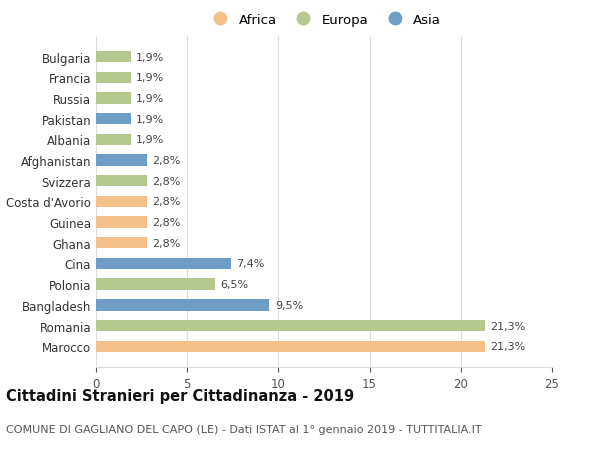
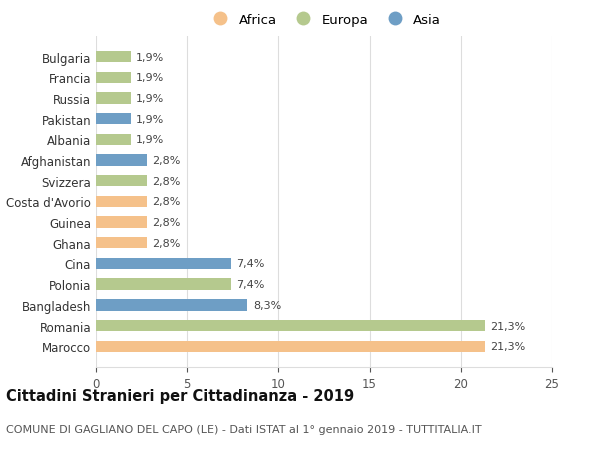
Polonia: 6,5% -> 7,4%
Bangladesh: 9,5% -> 8,3%
